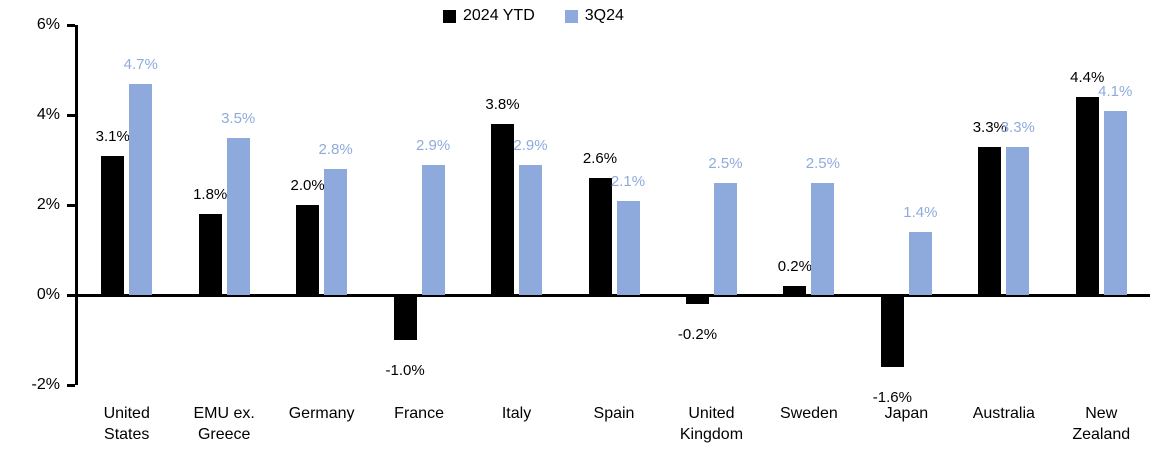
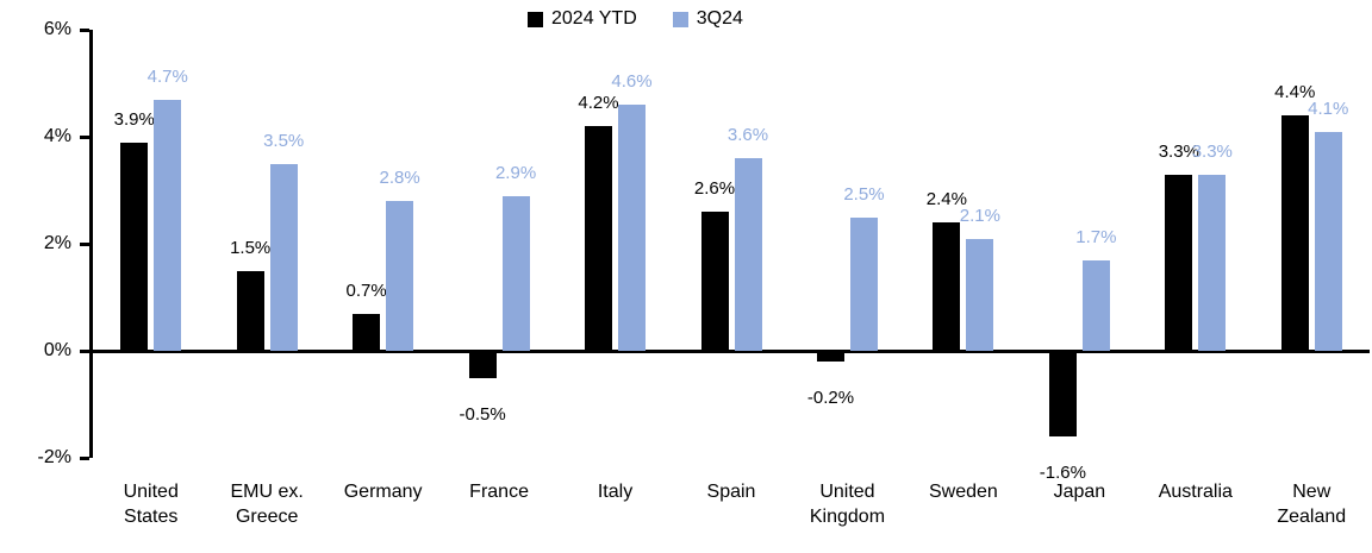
2024 YTD/United States: 3.1% -> 3.9%
2024 YTD/EMU ex. Greece: 1.8% -> 1.5%
2024 YTD/Germany: 2.0% -> 0.7%
2024 YTD/France: -1.0% -> -0.5%
2024 YTD/Italy: 3.8% -> 4.2%
3Q24/Italy: 2.9% -> 4.6%
3Q24/Spain: 2.1% -> 3.6%
2024 YTD/Sweden: 0.2% -> 2.4%
3Q24/Sweden: 2.5% -> 2.1%
3Q24/Japan: 1.4% -> 1.7%
